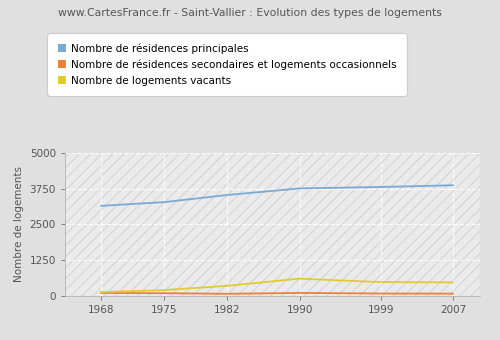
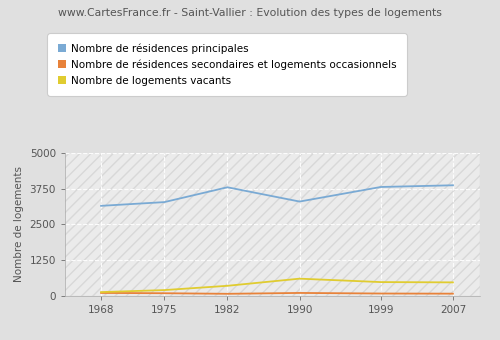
Nombre de résidences principales/1982: 3530 -> 3800
Nombre de résidences principales/1990: 3760 -> 3300
